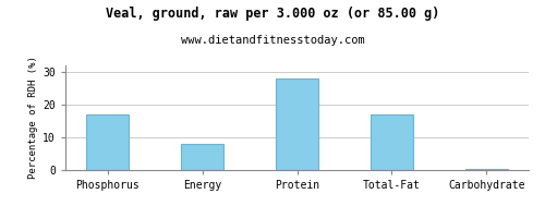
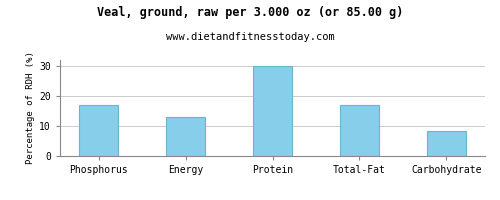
Energy: 8.0 -> 13.0
Protein: 28.0 -> 30.0
Carbohydrate: 0.3 -> 8.5
